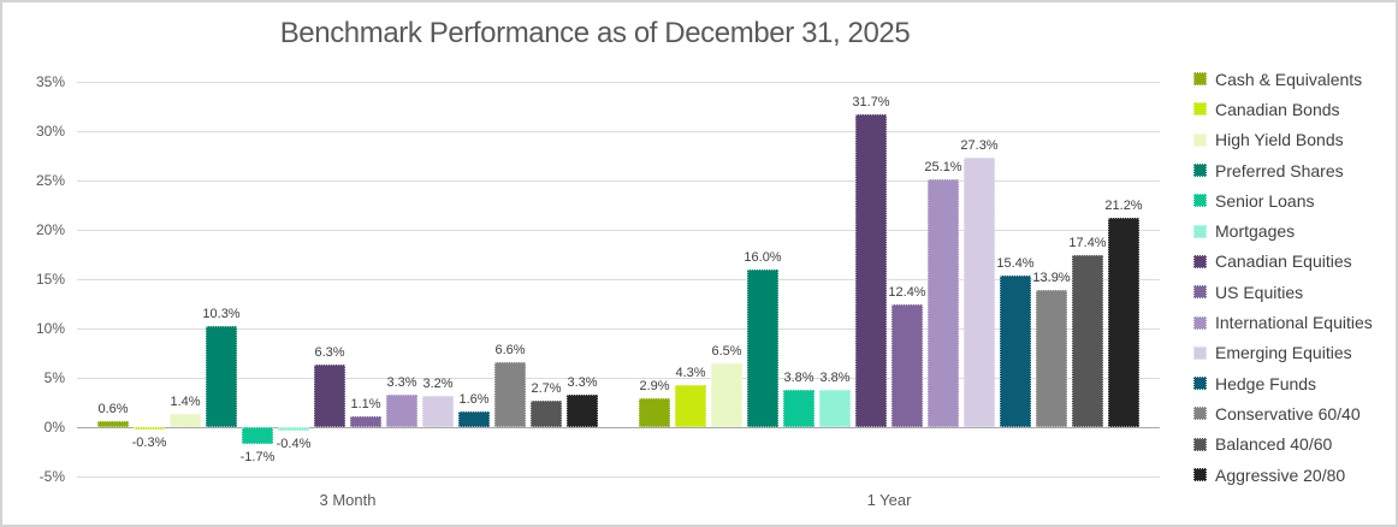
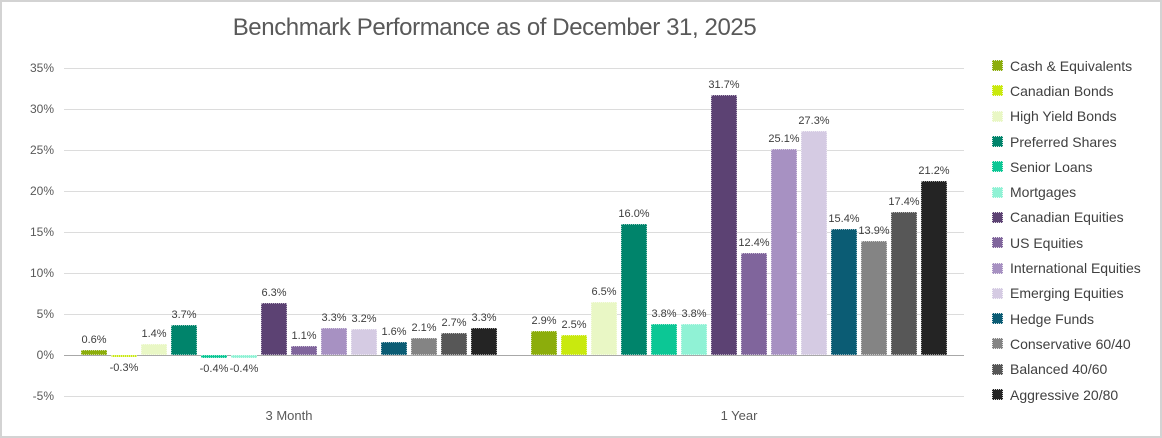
Preferred Shares/3 Month: 10.3% -> 3.7%
Senior Loans/3 Month: -1.7% -> -0.4%
Conservative 60/40/3 Month: 6.6% -> 2.1%
Canadian Bonds/1 Year: 4.3% -> 2.5%
